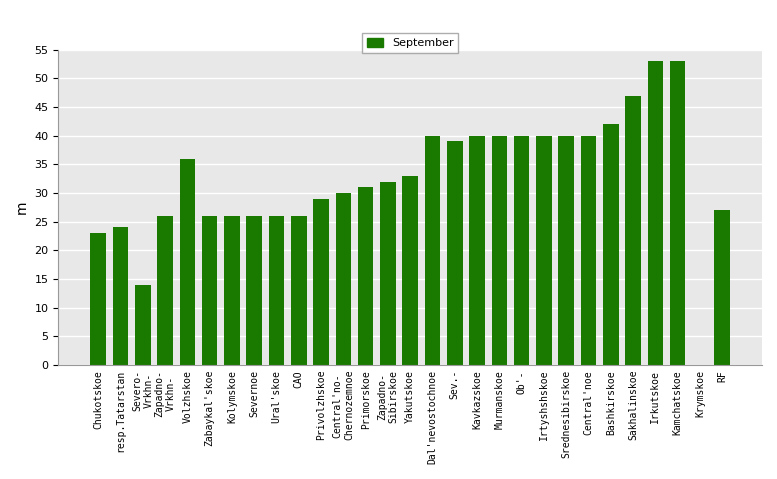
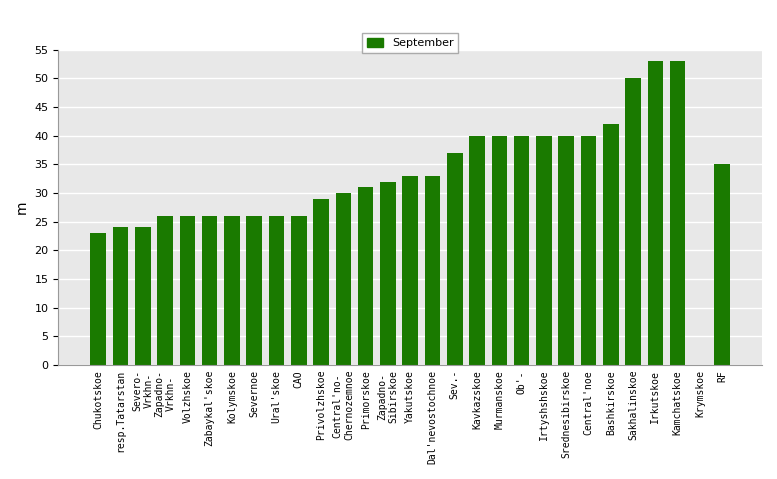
Severo- Vrkhn-: 14 -> 24
Volzhskoe: 36 -> 26
Dal'nevostochnoe: 40 -> 33
Sev.-: 39 -> 37
Sakhalinskoe: 47 -> 50
RF: 27 -> 35
